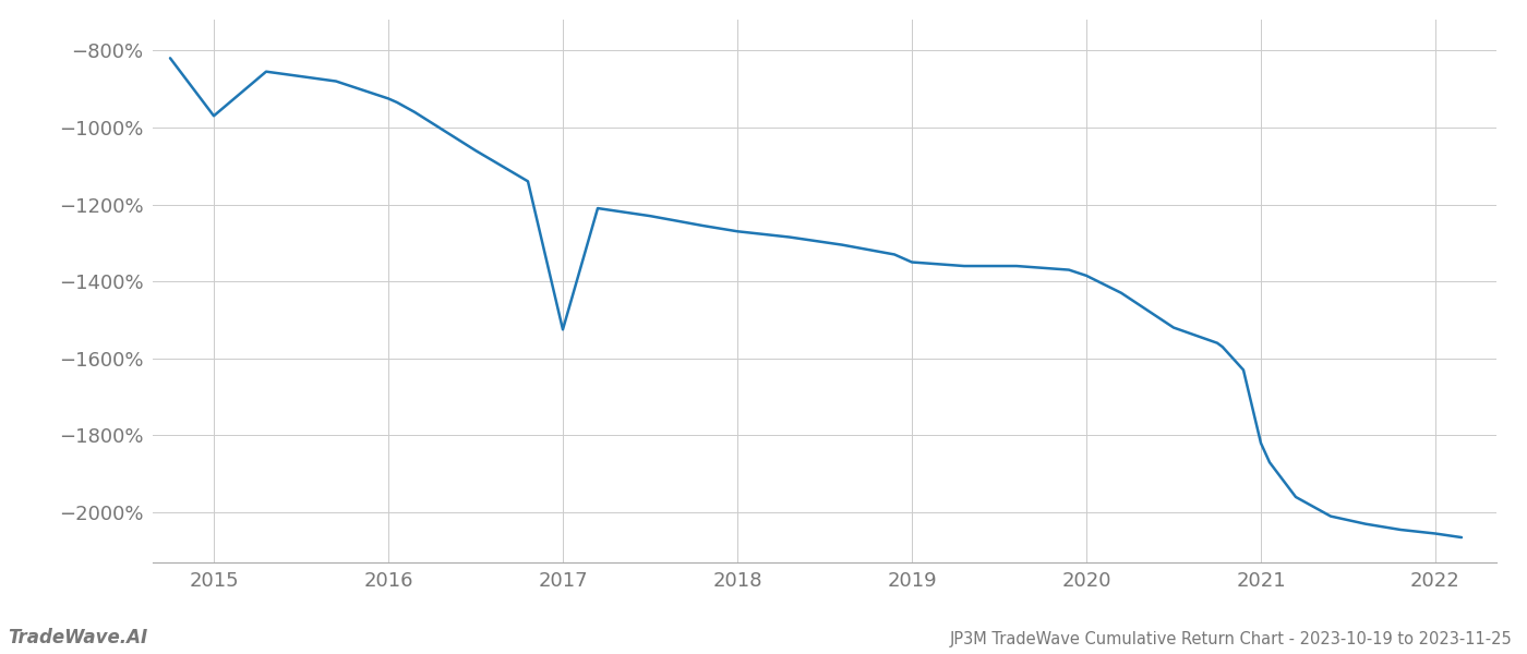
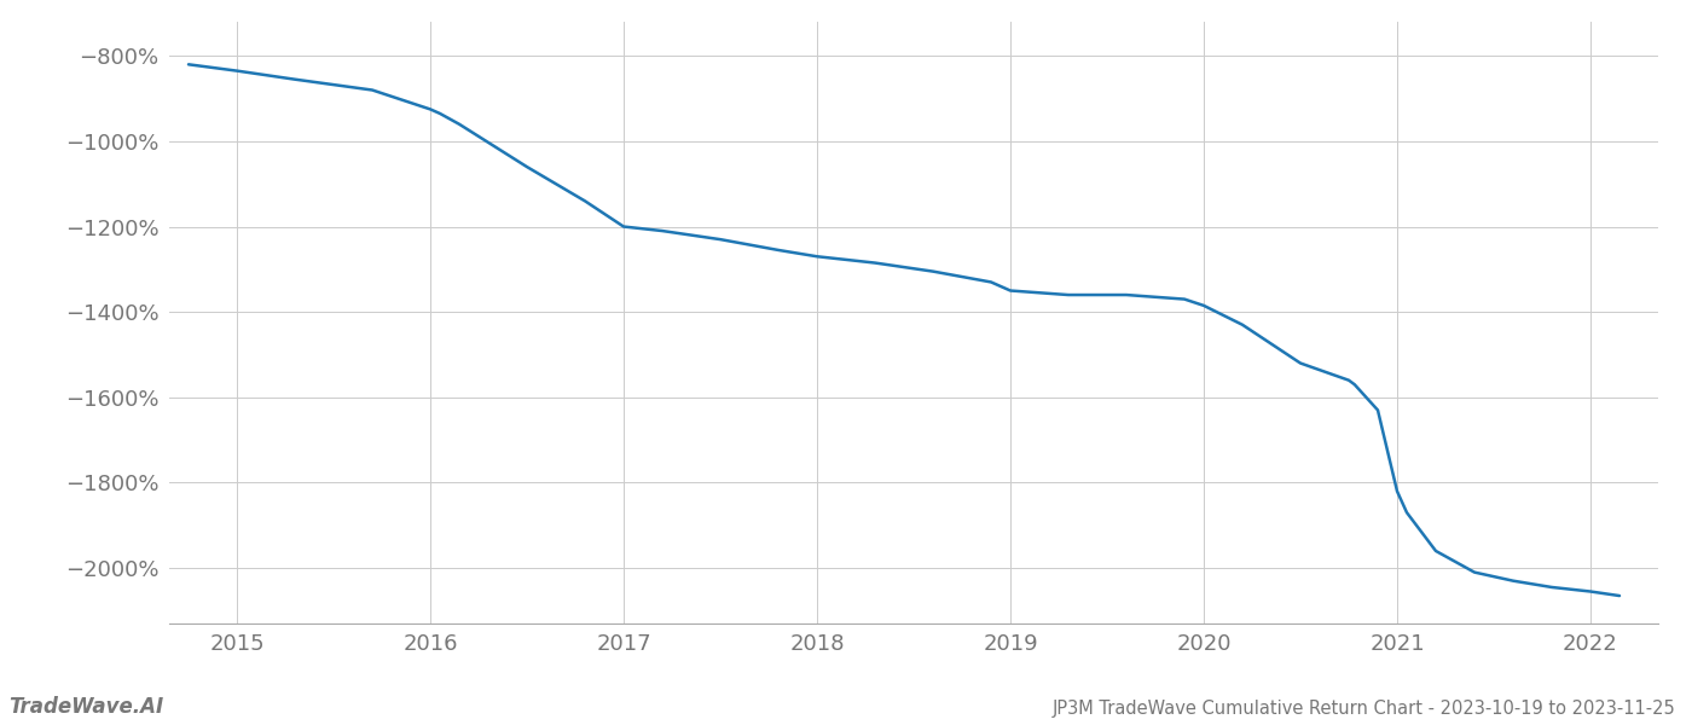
2015: -970% -> -835%
2017: -1525% -> -1200%
